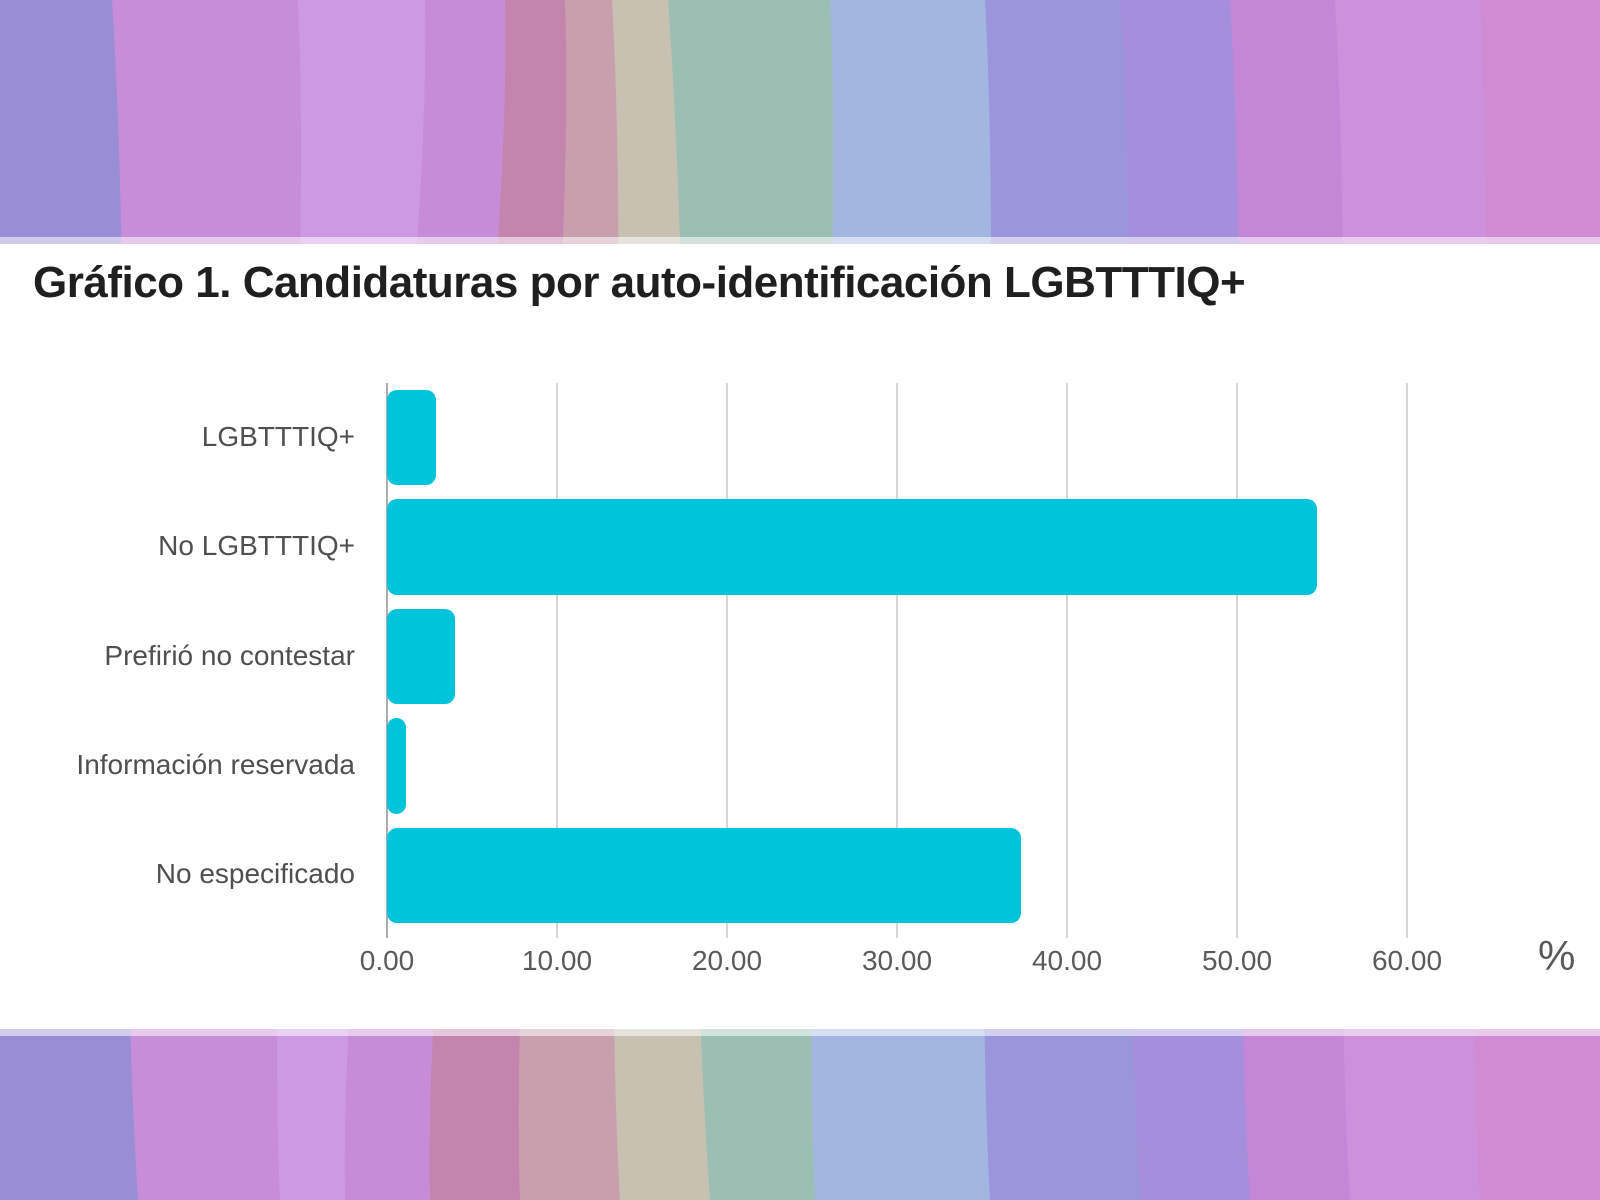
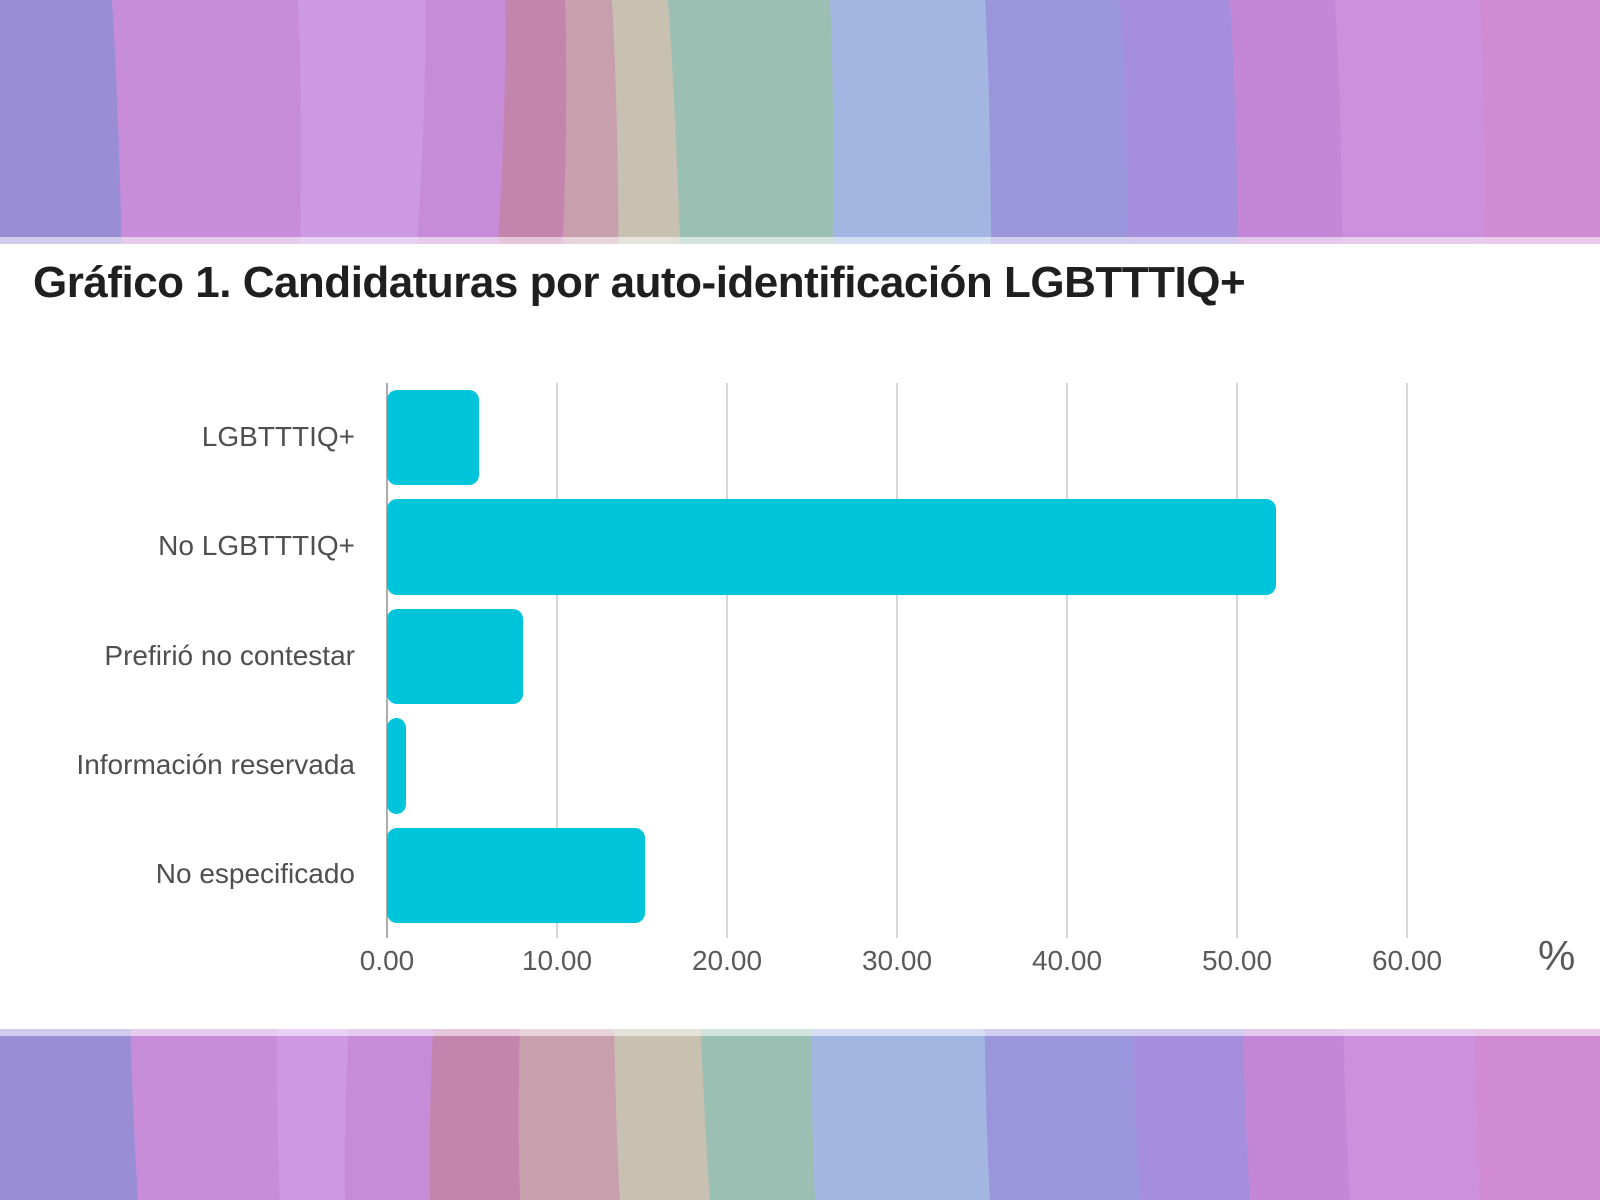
LGBTTTIQ+: 2.9 -> 5.4
No LGBTTTIQ+: 54.7 -> 52.3
Prefirió no contestar: 4.0 -> 8.0
No especificado: 37.3 -> 15.2
